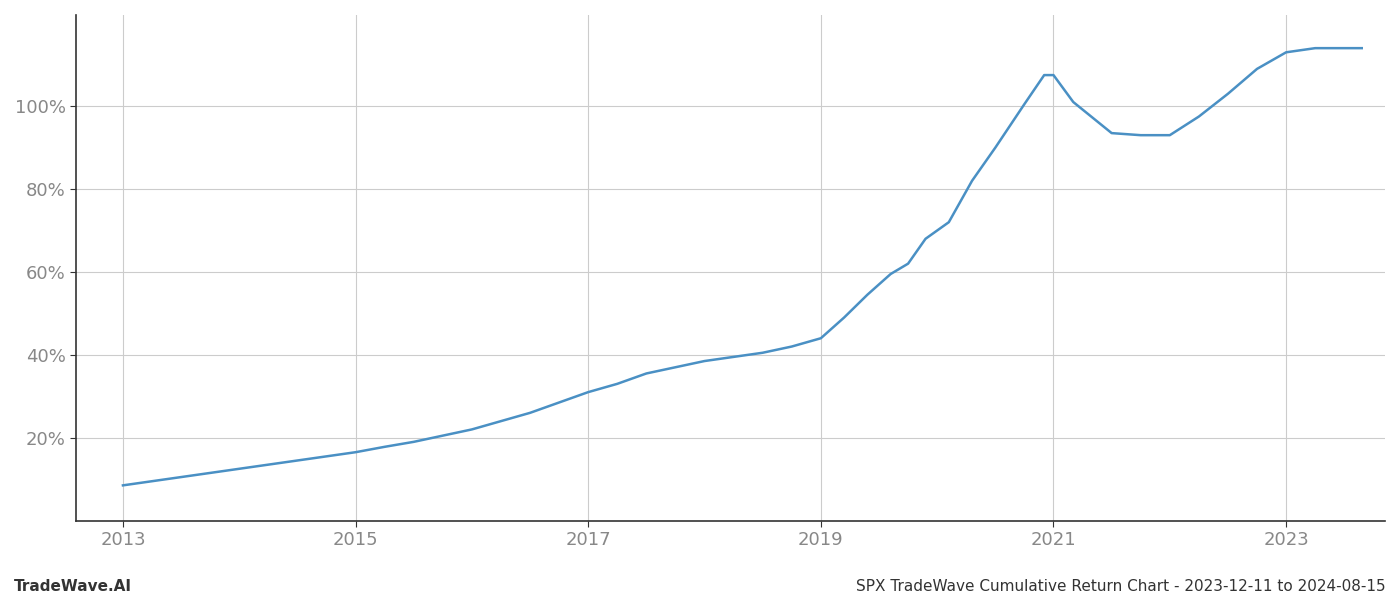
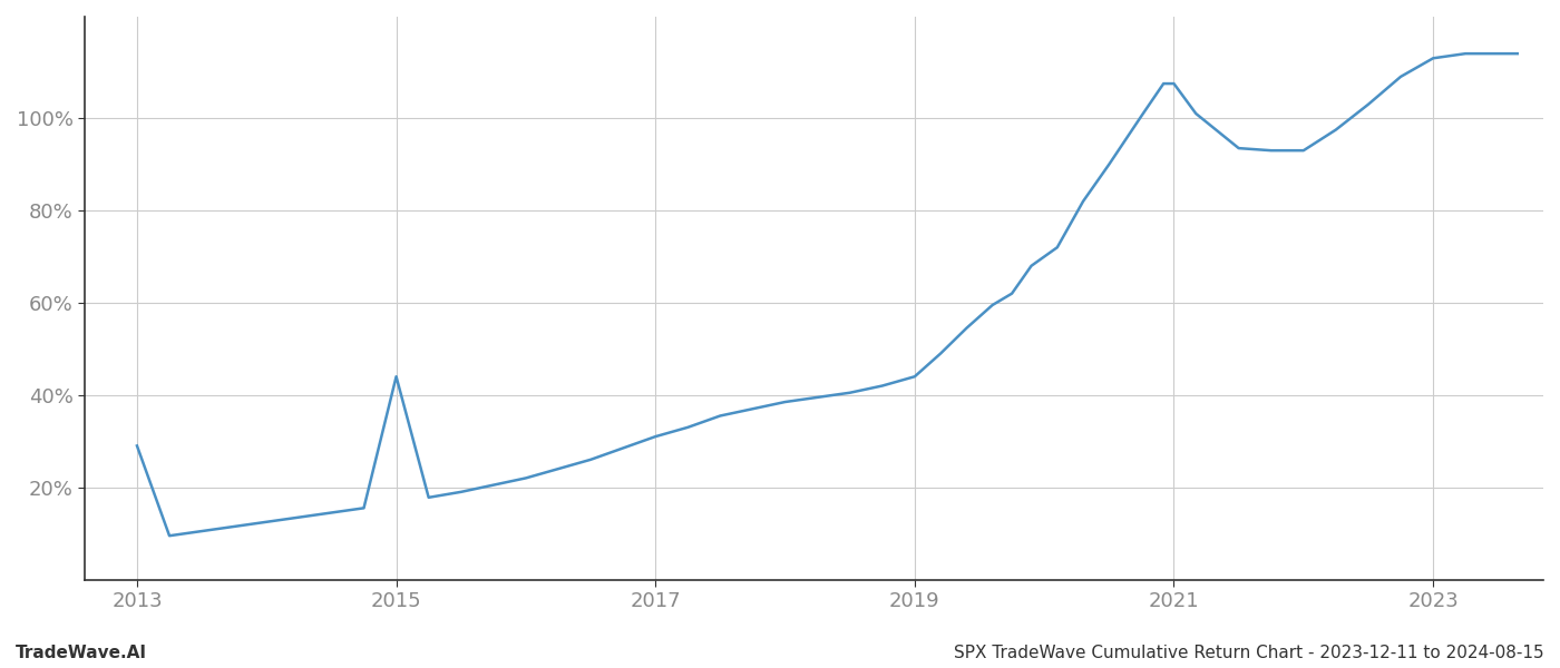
2013: 8.5% -> 29.0%
2015: 16.5% -> 44.0%
